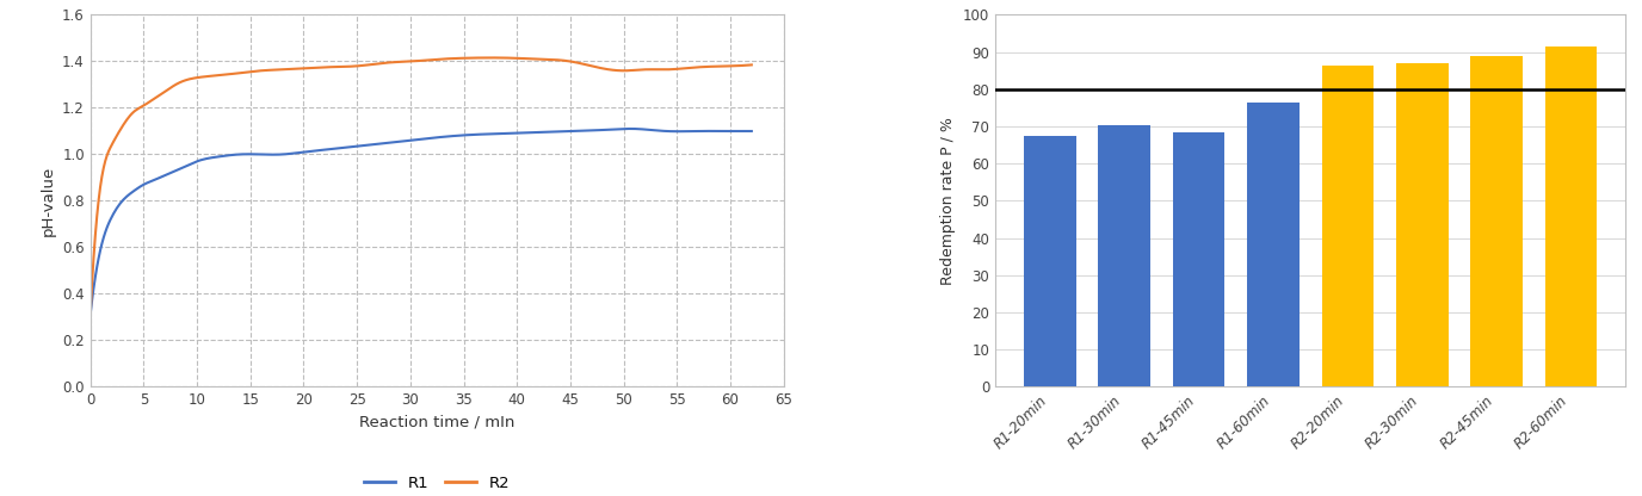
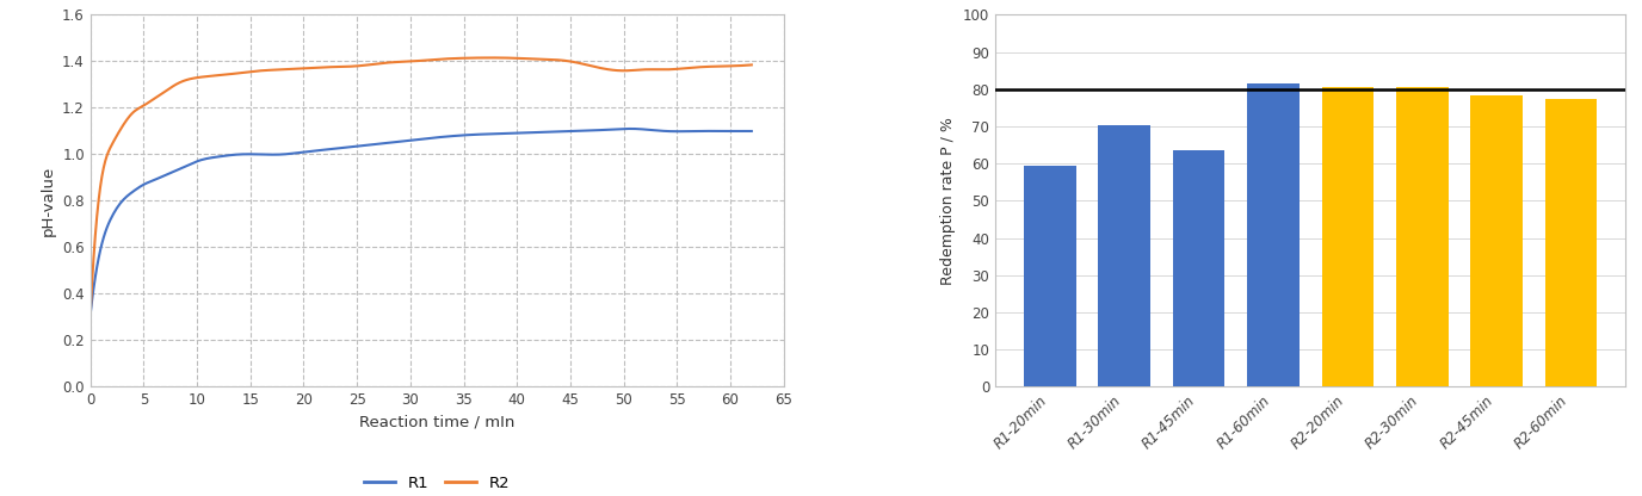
R1-20min: 67.5 -> 59.5
R1-45min: 68.5 -> 63.5
R1-60min: 76.5 -> 81.5
R2-20min: 86.5 -> 80.5
R2-30min: 87.0 -> 80.5
R2-45min: 89.0 -> 78.5
R2-60min: 91.5 -> 77.5
